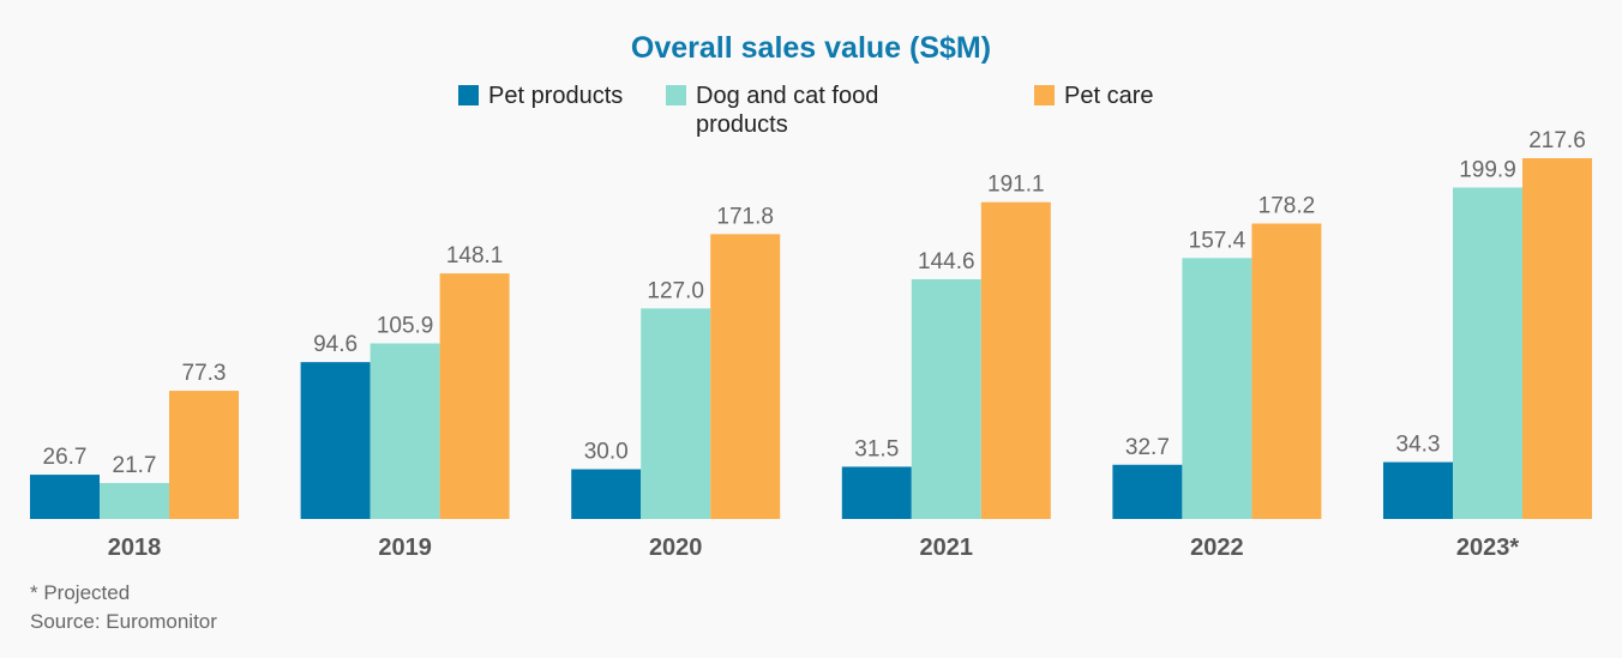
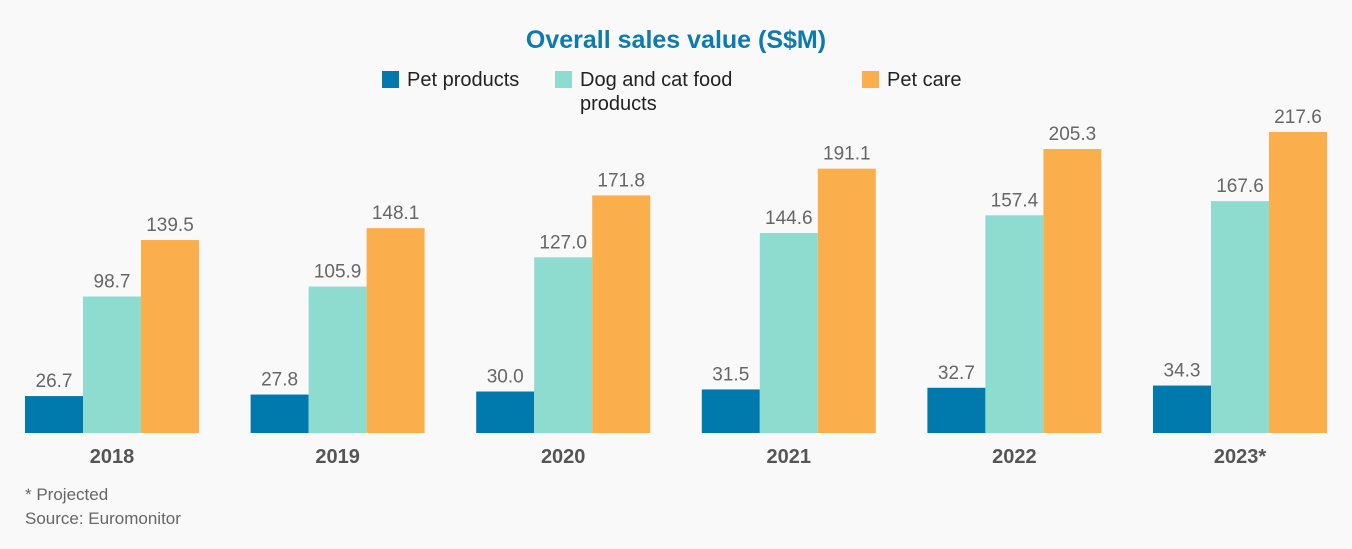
Dog and cat food products/2018: 21.7 -> 98.7
Pet care/2018: 77.3 -> 139.5
Pet products/2019: 94.6 -> 27.8
Pet care/2022: 178.2 -> 205.3
Dog and cat food products/2023*: 199.9 -> 167.6
